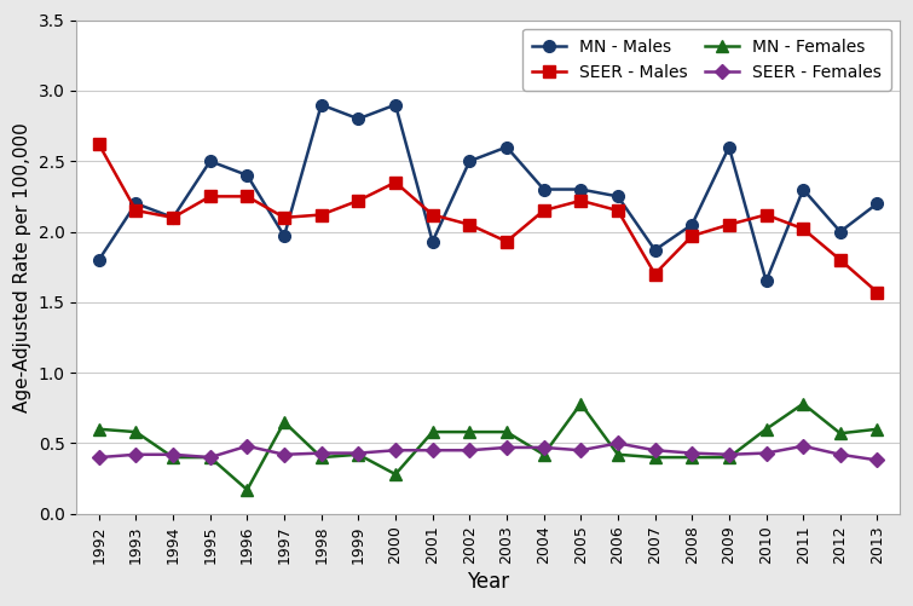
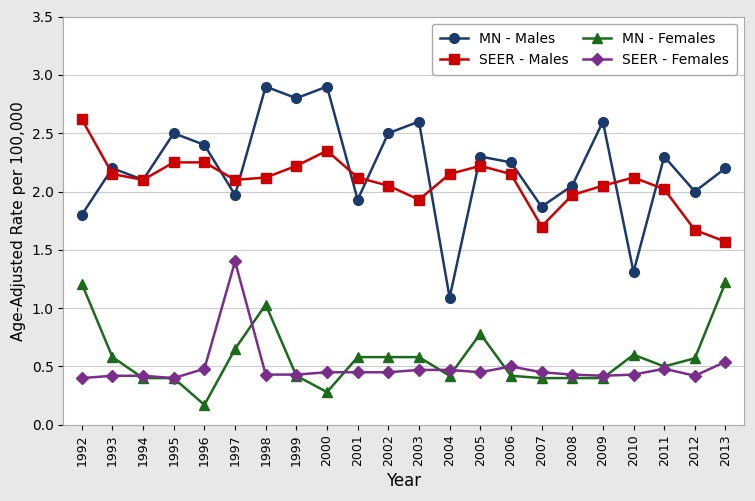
MN - Females/1992: 0.60 -> 1.21
SEER - Females/1997: 0.42 -> 1.40
MN - Females/1998: 0.40 -> 1.03
MN - Males/2004: 2.30 -> 1.09
MN - Males/2010: 1.65 -> 1.31
MN - Females/2011: 0.78 -> 0.50
SEER - Males/2012: 1.80 -> 1.67
MN - Females/2013: 0.60 -> 1.22
SEER - Females/2013: 0.38 -> 0.54
